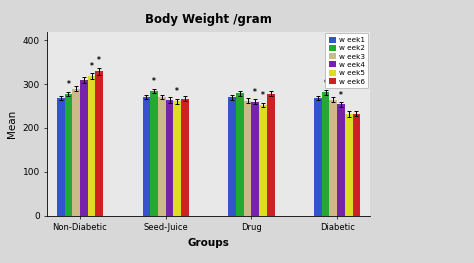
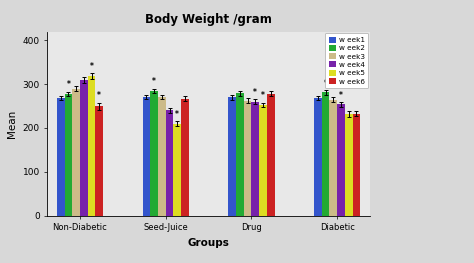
w eek6/Non-Diabetic: 330 -> 250
w eek4/Seed-Juice: 264 -> 240
w eek5/Seed-Juice: 261 -> 210
